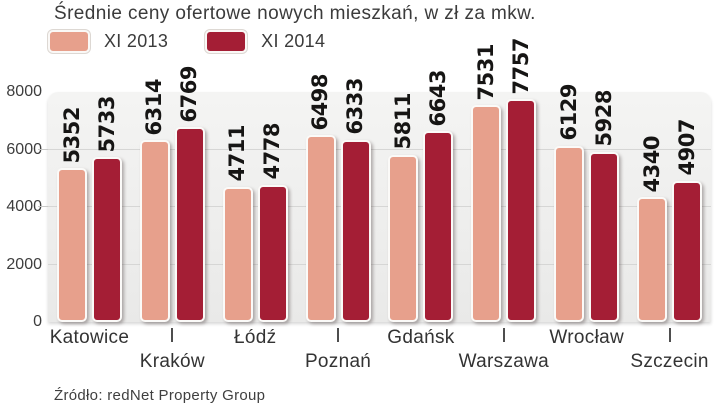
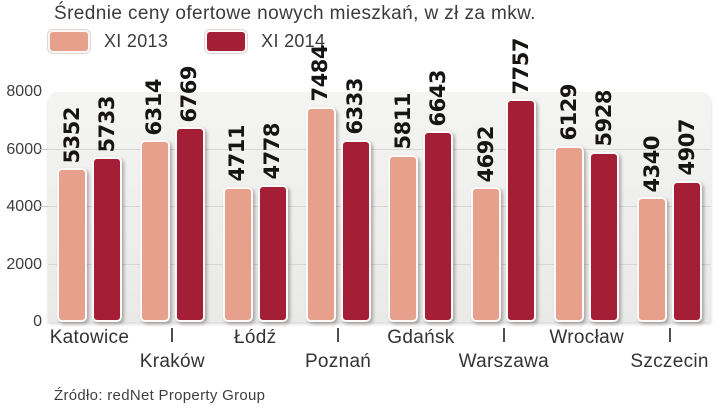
XI 2013/Poznań: 6498 -> 7484
XI 2013/Warszawa: 7531 -> 4692
